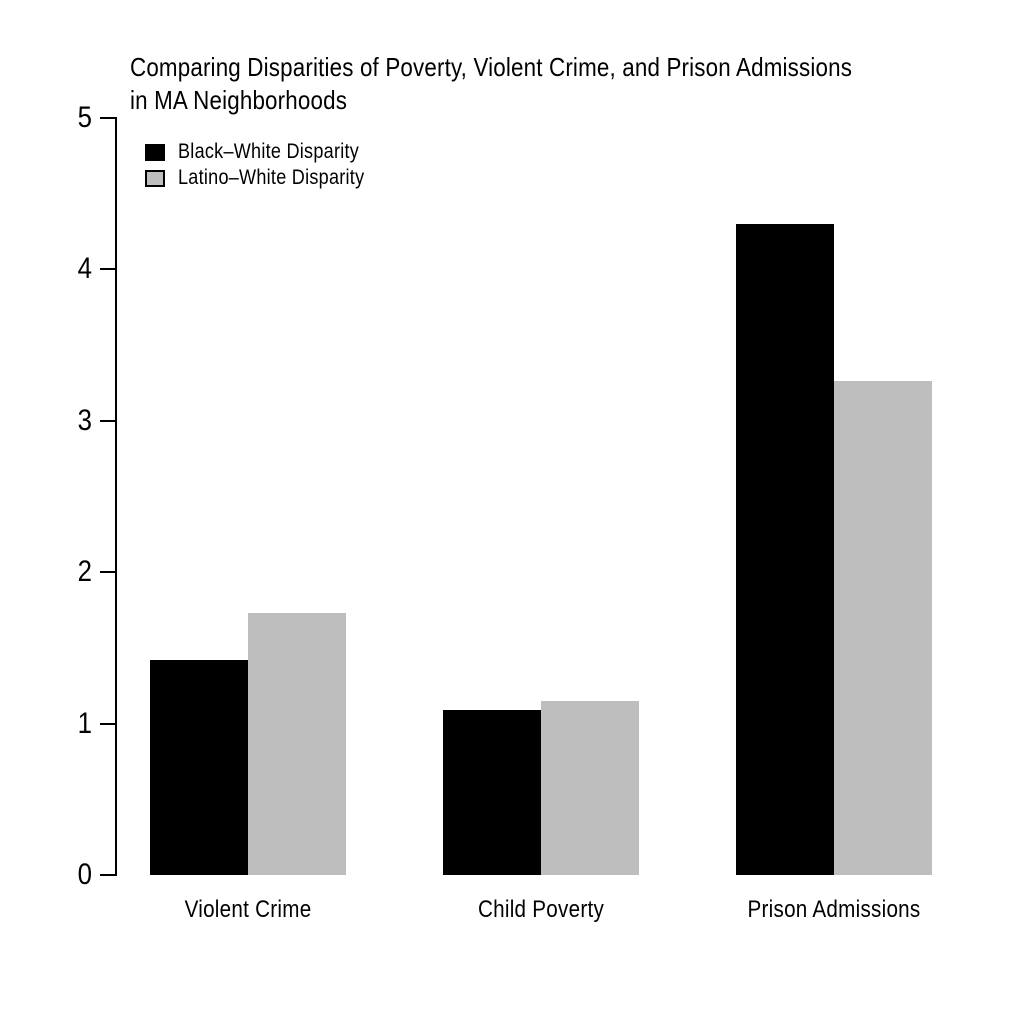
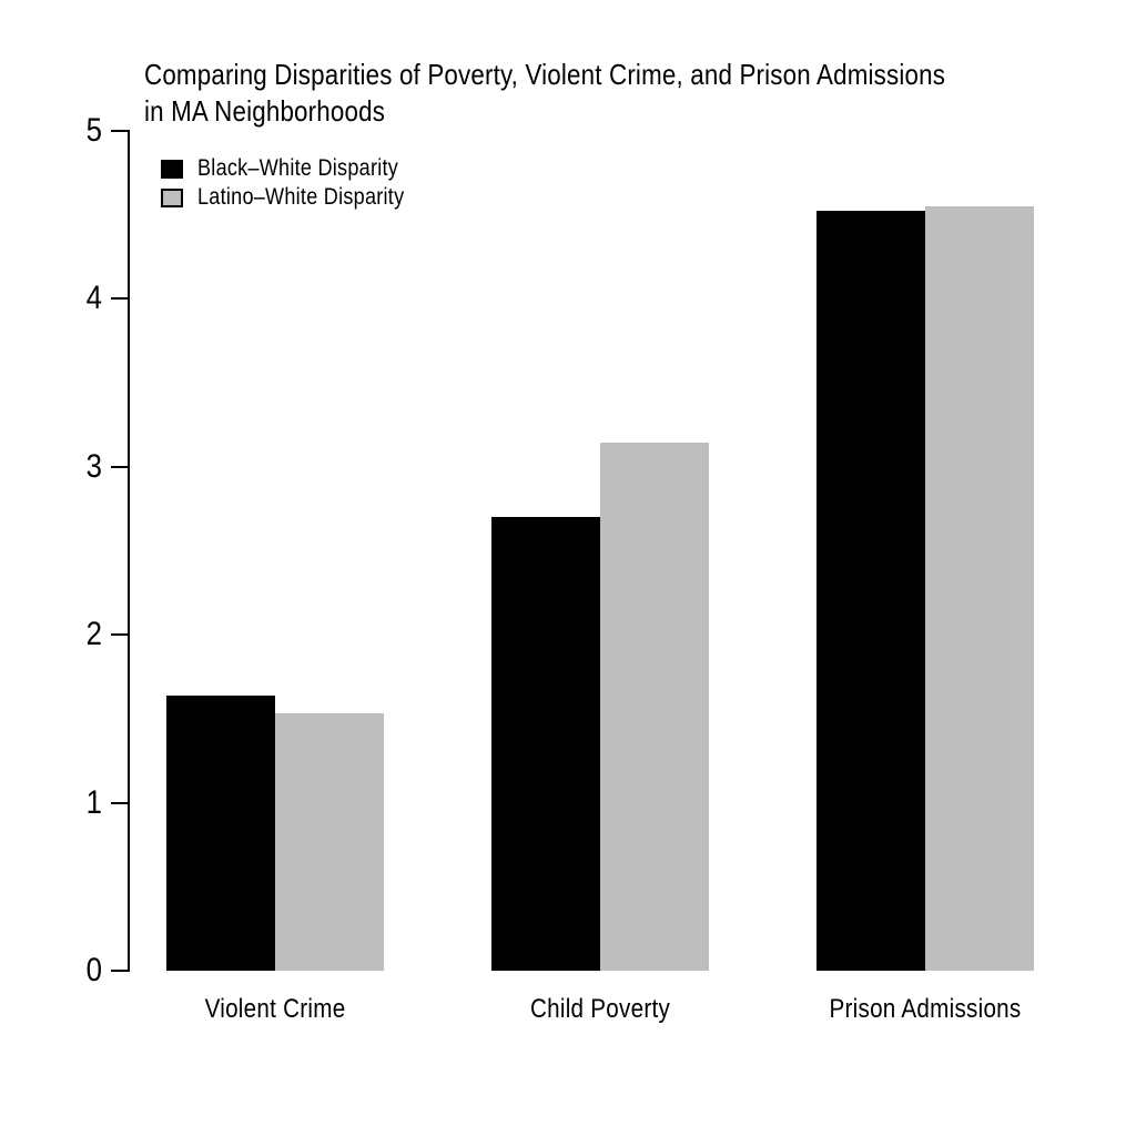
Black–White Disparity/Violent Crime: 1.42 -> 1.64
Latino–White Disparity/Violent Crime: 1.73 -> 1.53
Black–White Disparity/Child Poverty: 1.09 -> 2.70
Latino–White Disparity/Child Poverty: 1.15 -> 3.14
Black–White Disparity/Prison Admissions: 4.30 -> 4.52
Latino–White Disparity/Prison Admissions: 3.26 -> 4.55
